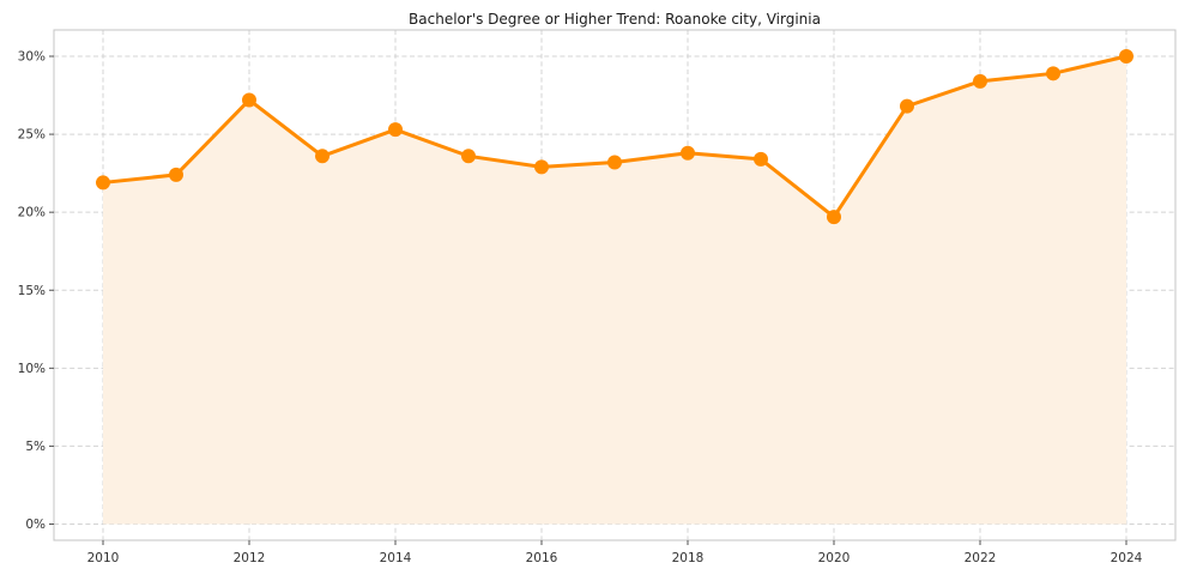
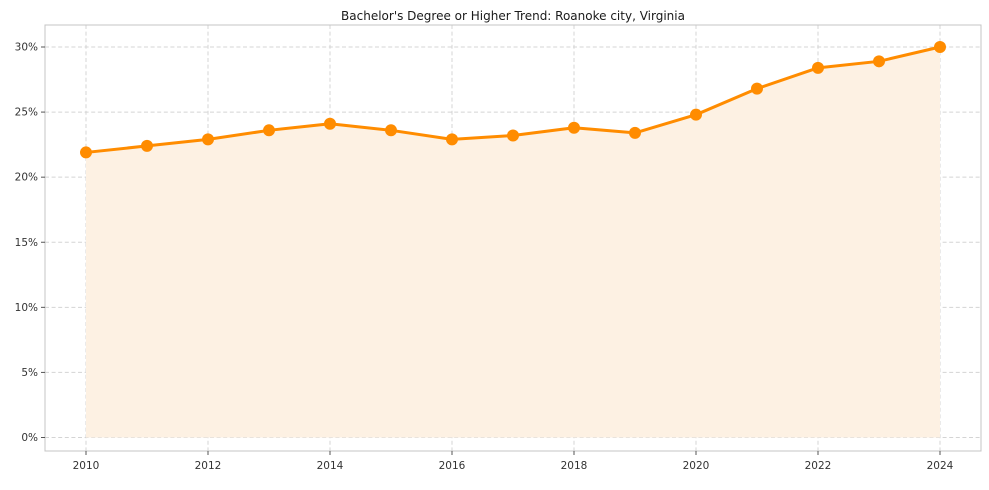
2012: 27.2% -> 22.9%
2014: 25.3% -> 24.1%
2020: 19.7% -> 24.8%
